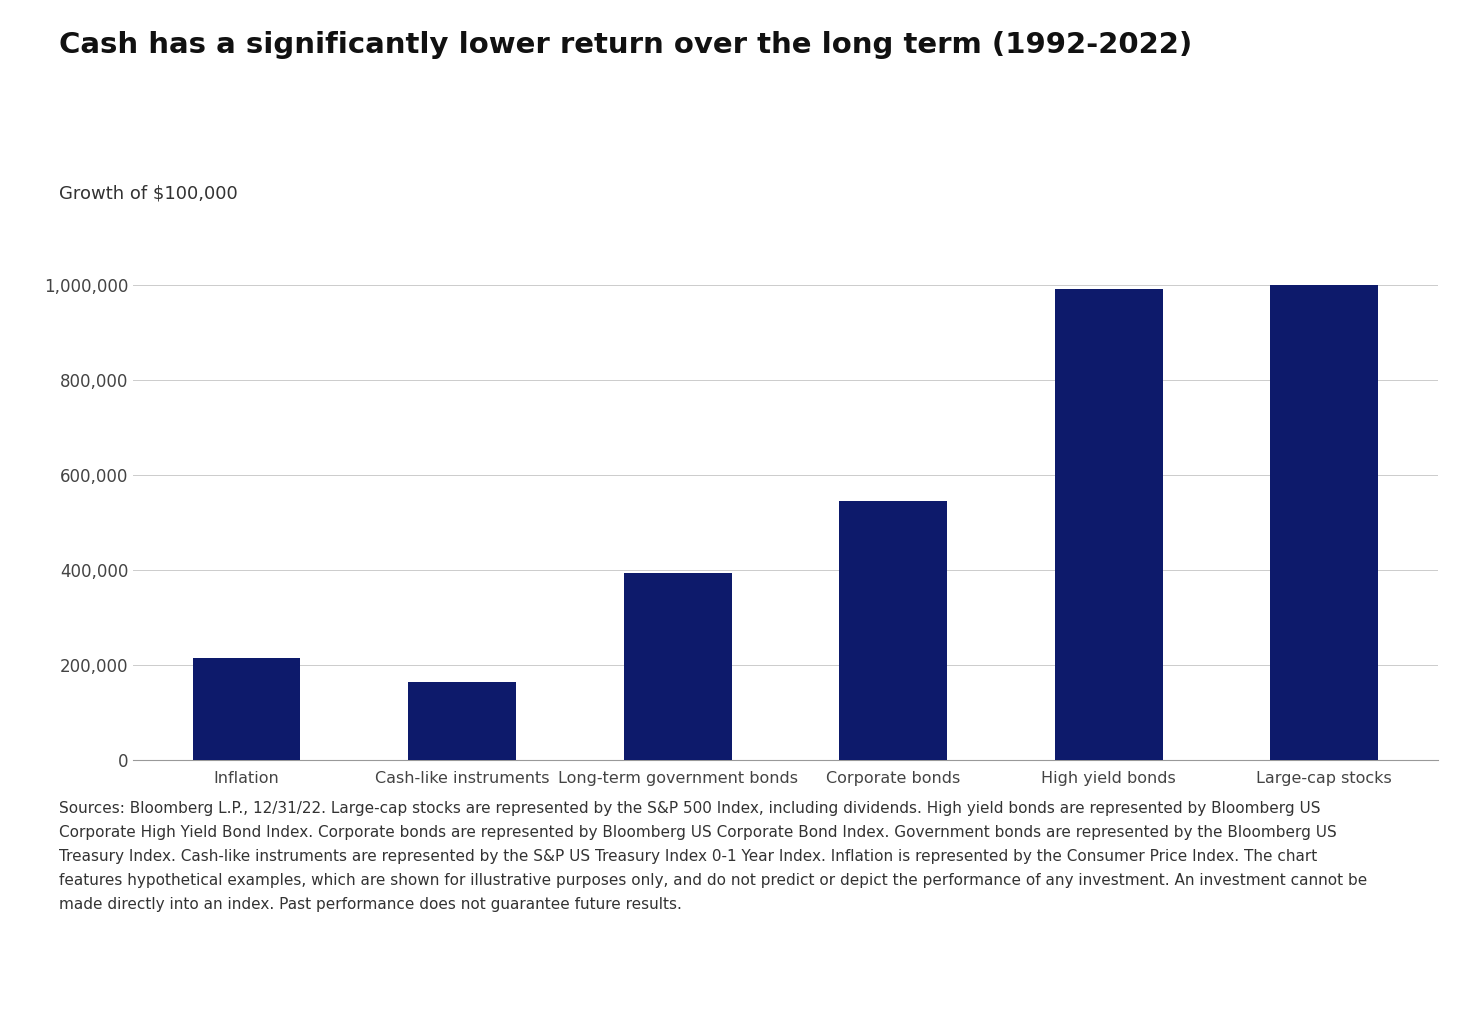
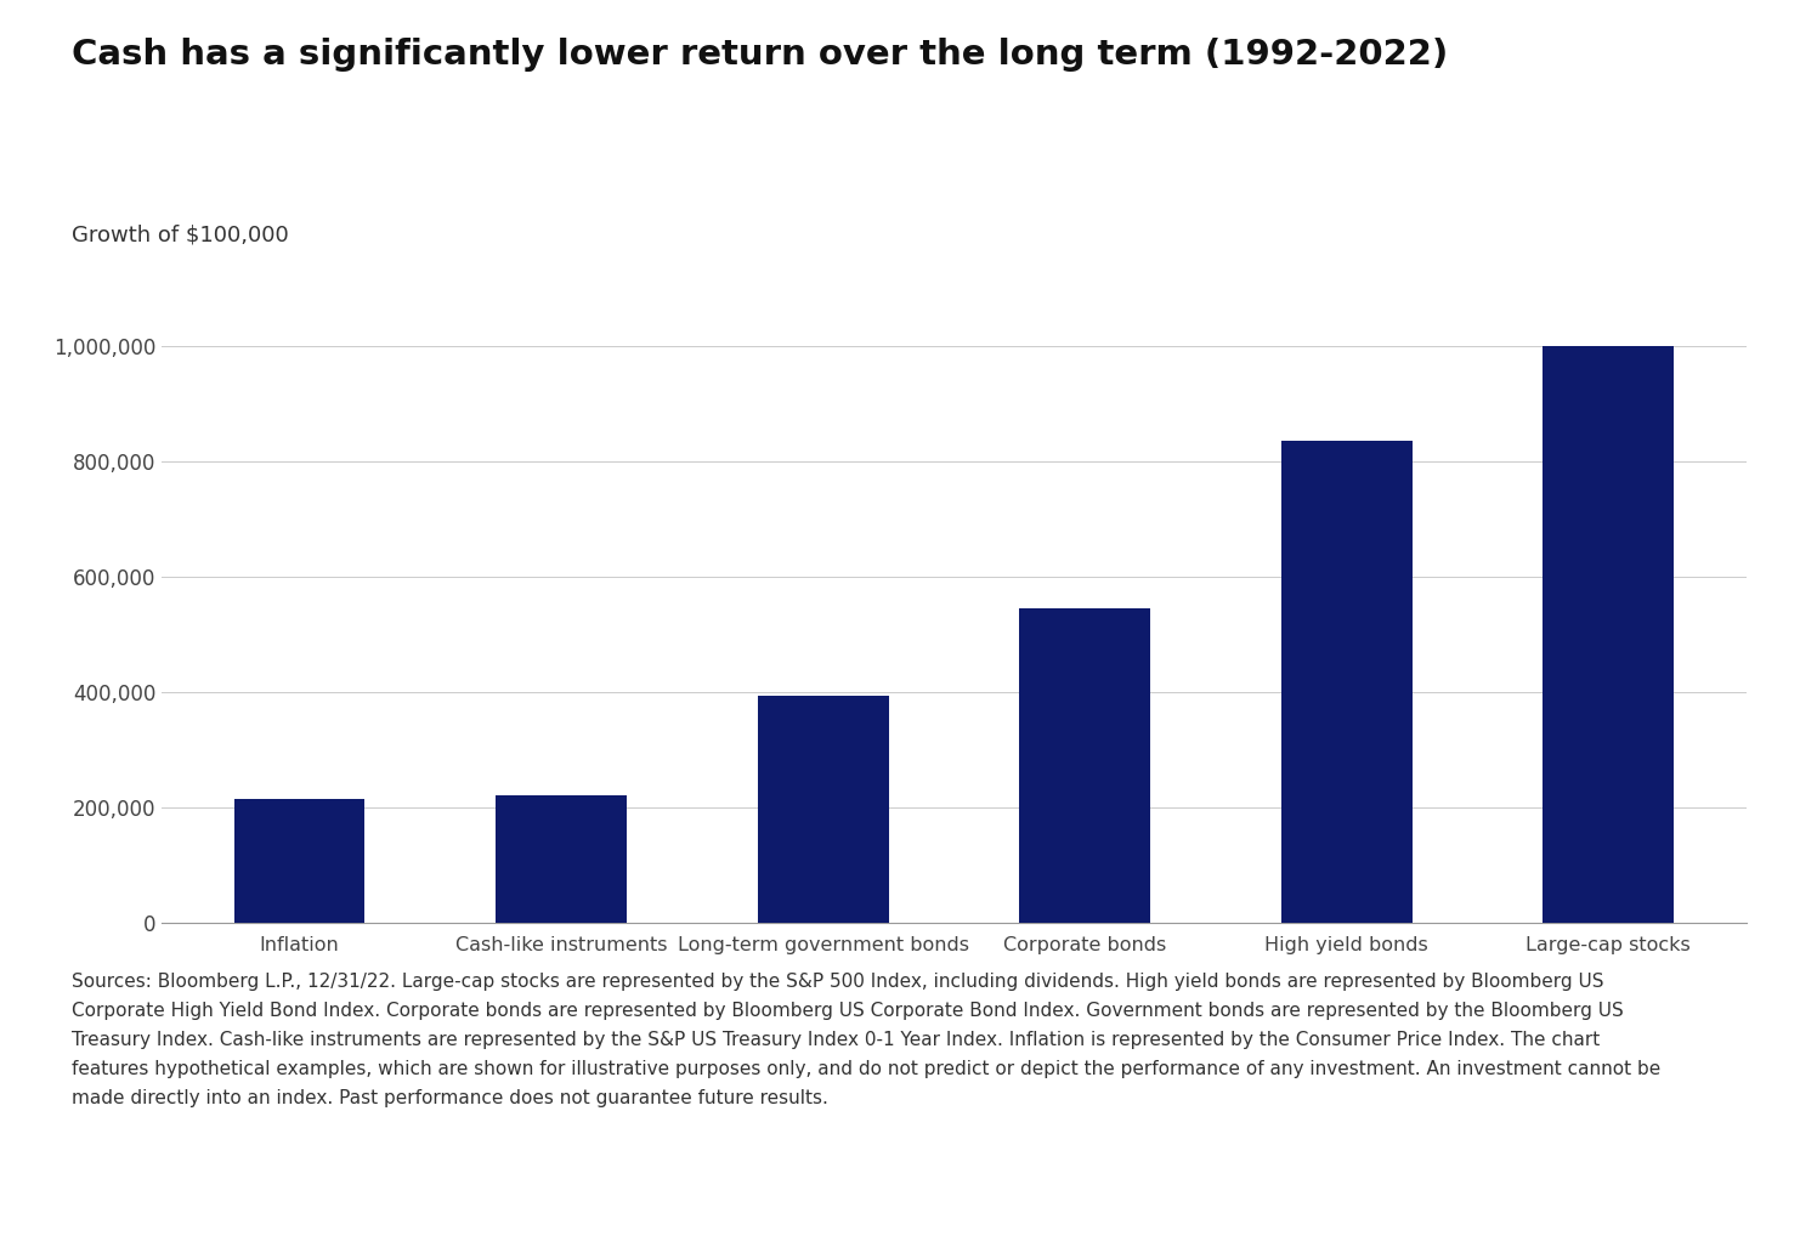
Cash-like instruments: 165,000 -> 220,000
High yield bonds: 990,000 -> 835,000
